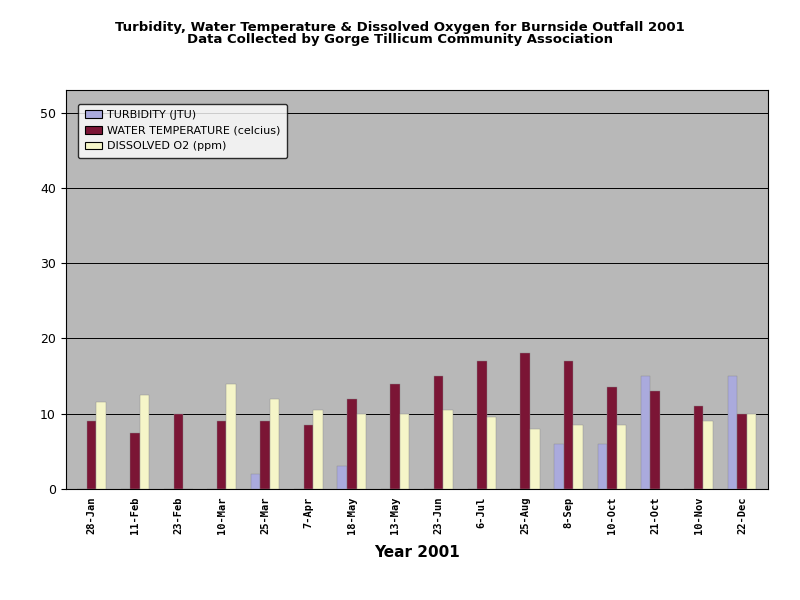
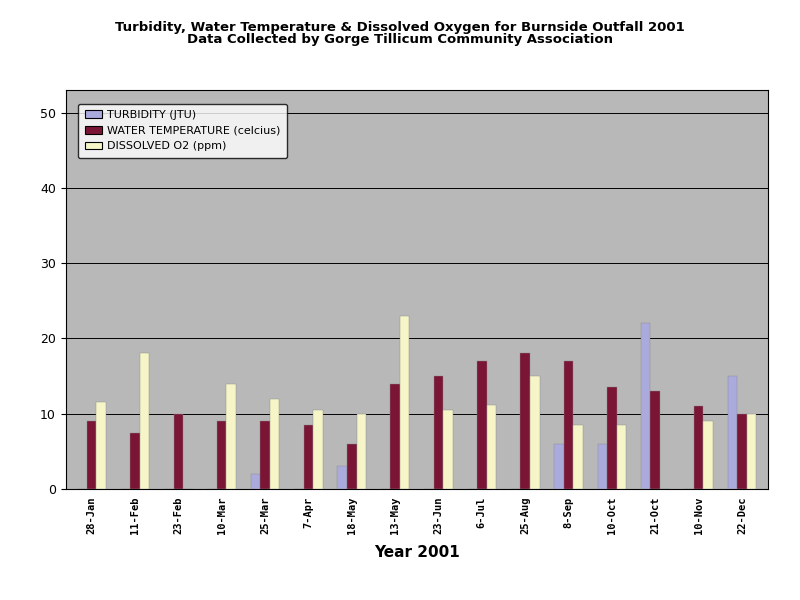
DISSOLVED O2 (ppm)/11-Feb: 12.5 -> 18.0
WATER TEMPERATURE (celcius)/18-May: 12.0 -> 6.0
DISSOLVED O2 (ppm)/13-May: 10.0 -> 23.0
DISSOLVED O2 (ppm)/6-Jul: 9.5 -> 11.2
DISSOLVED O2 (ppm)/25-Aug: 8.0 -> 15.0
TURBIDITY (JTU)/21-Oct: 15 -> 22
